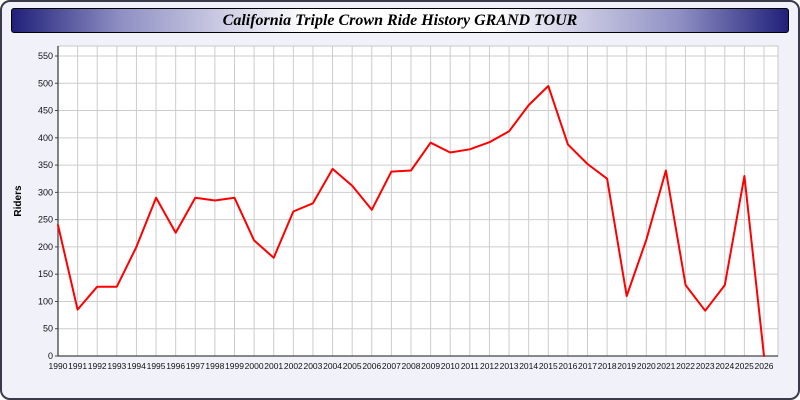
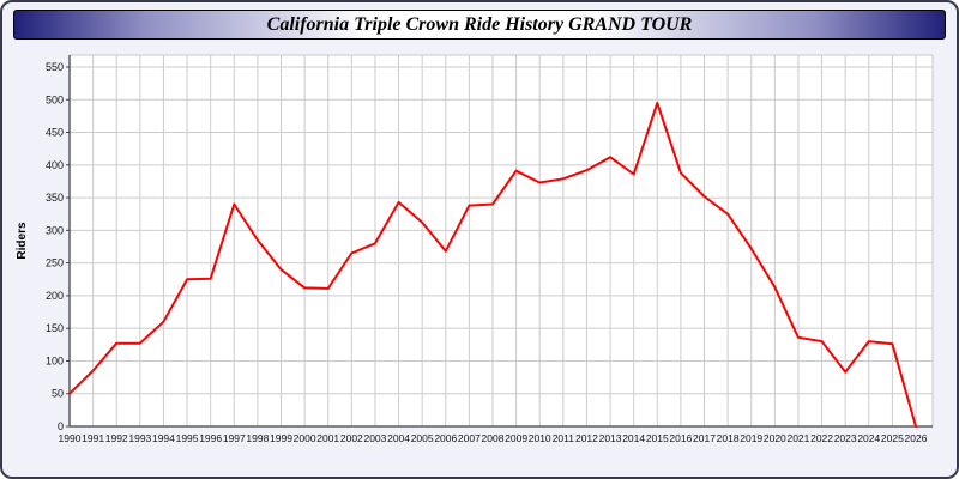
1990: 240 -> 50
1994: 200 -> 160
1995: 290 -> 220
1997: 290 -> 340
1999: 290 -> 240
2001: 180 -> 210
2014: 460 -> 390
2019: 110 -> 270
2021: 340 -> 140
2025: 330 -> 130
